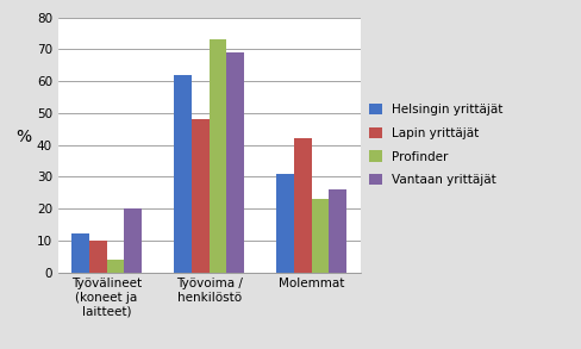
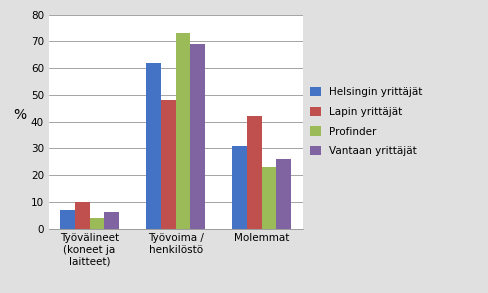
Helsingin yrittäjät/Työvälineet (koneet ja laitteet): 12 -> 7
Vantaan yrittäjät/Työvälineet (koneet ja laitteet): 20 -> 6
